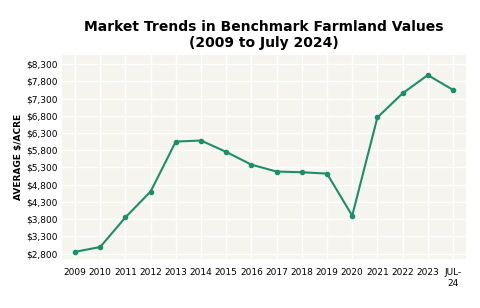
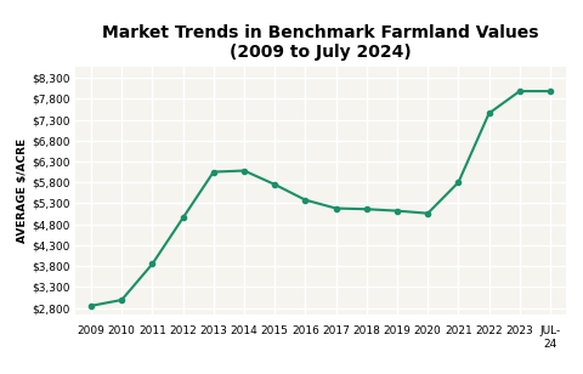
2012: $4,600 -> $4,950
2020: $3,900 -> $5,060
2021: $6,750 -> $5,800
JUL- 24: $7,550 -> $7,980
